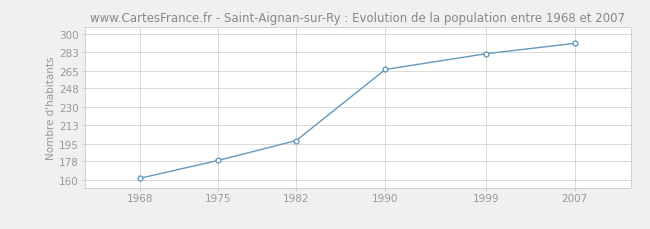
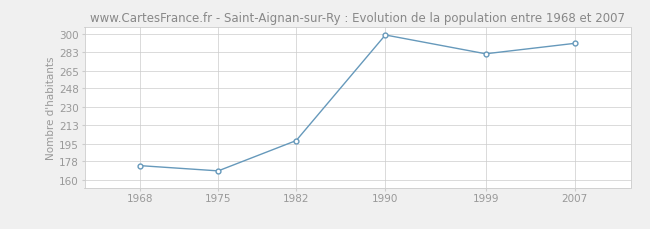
1968: 162 -> 174
1975: 179 -> 169
1990: 266 -> 299
